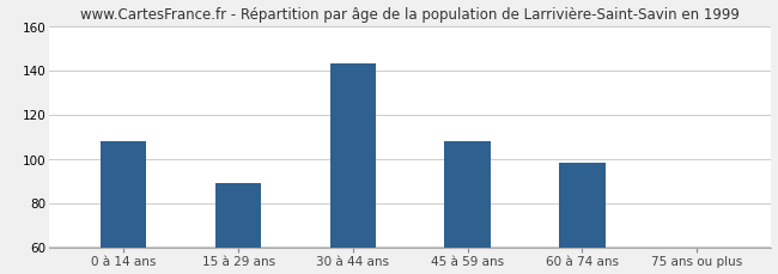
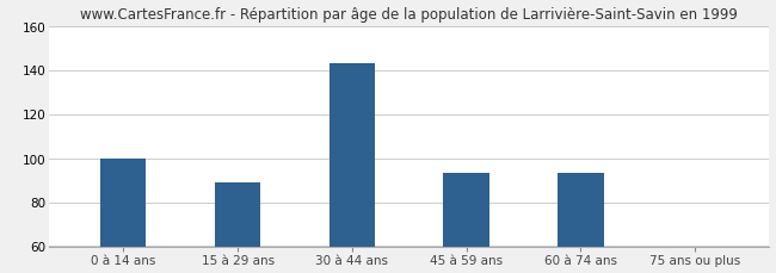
0 à 14 ans: 108 -> 100
45 à 59 ans: 108 -> 93
60 à 74 ans: 98 -> 93
